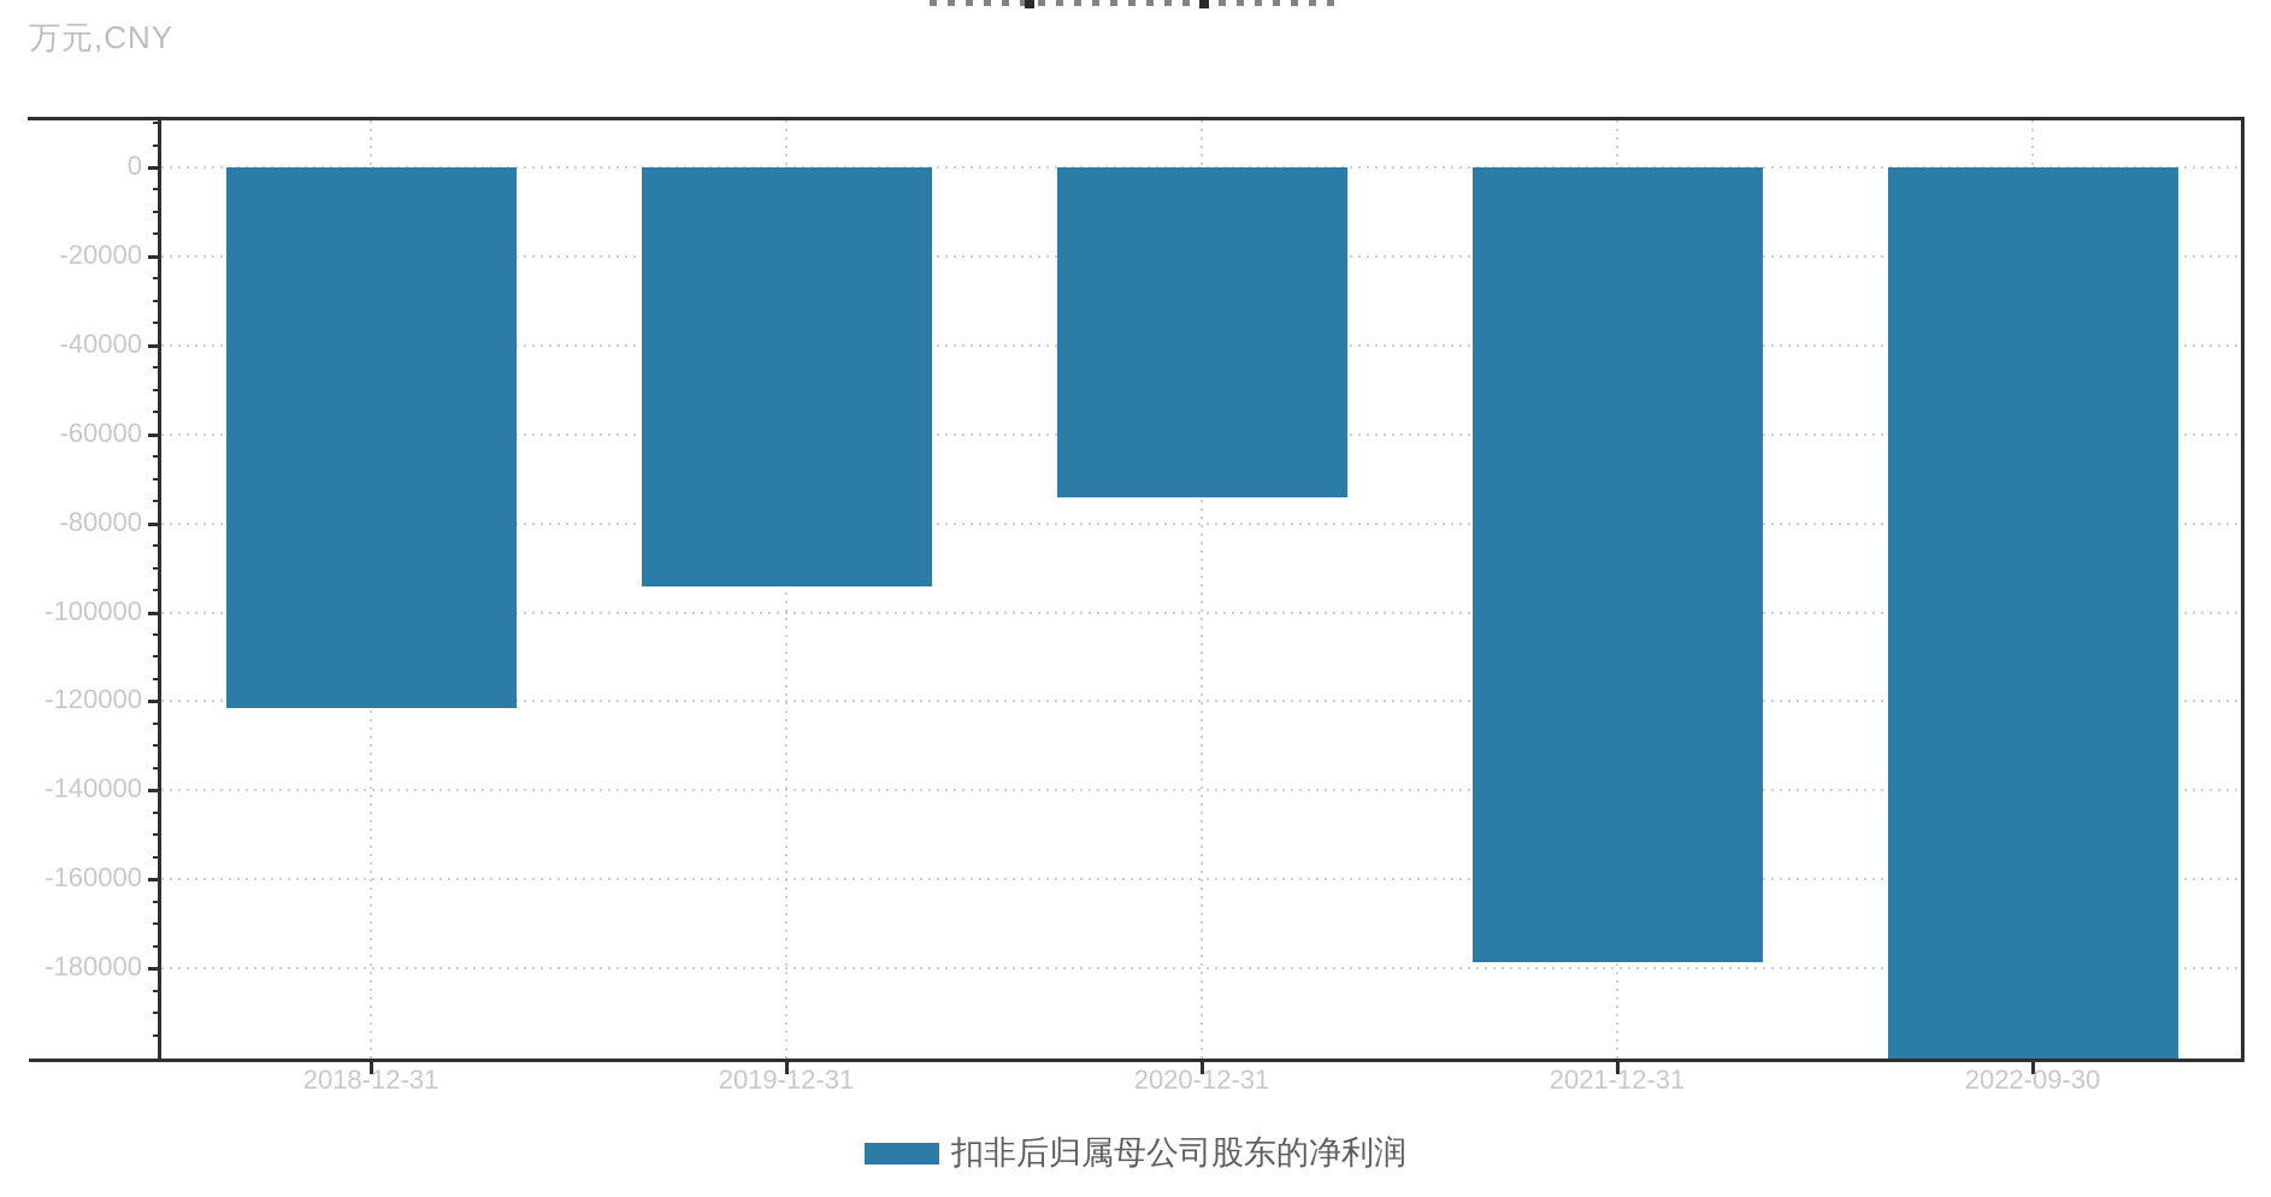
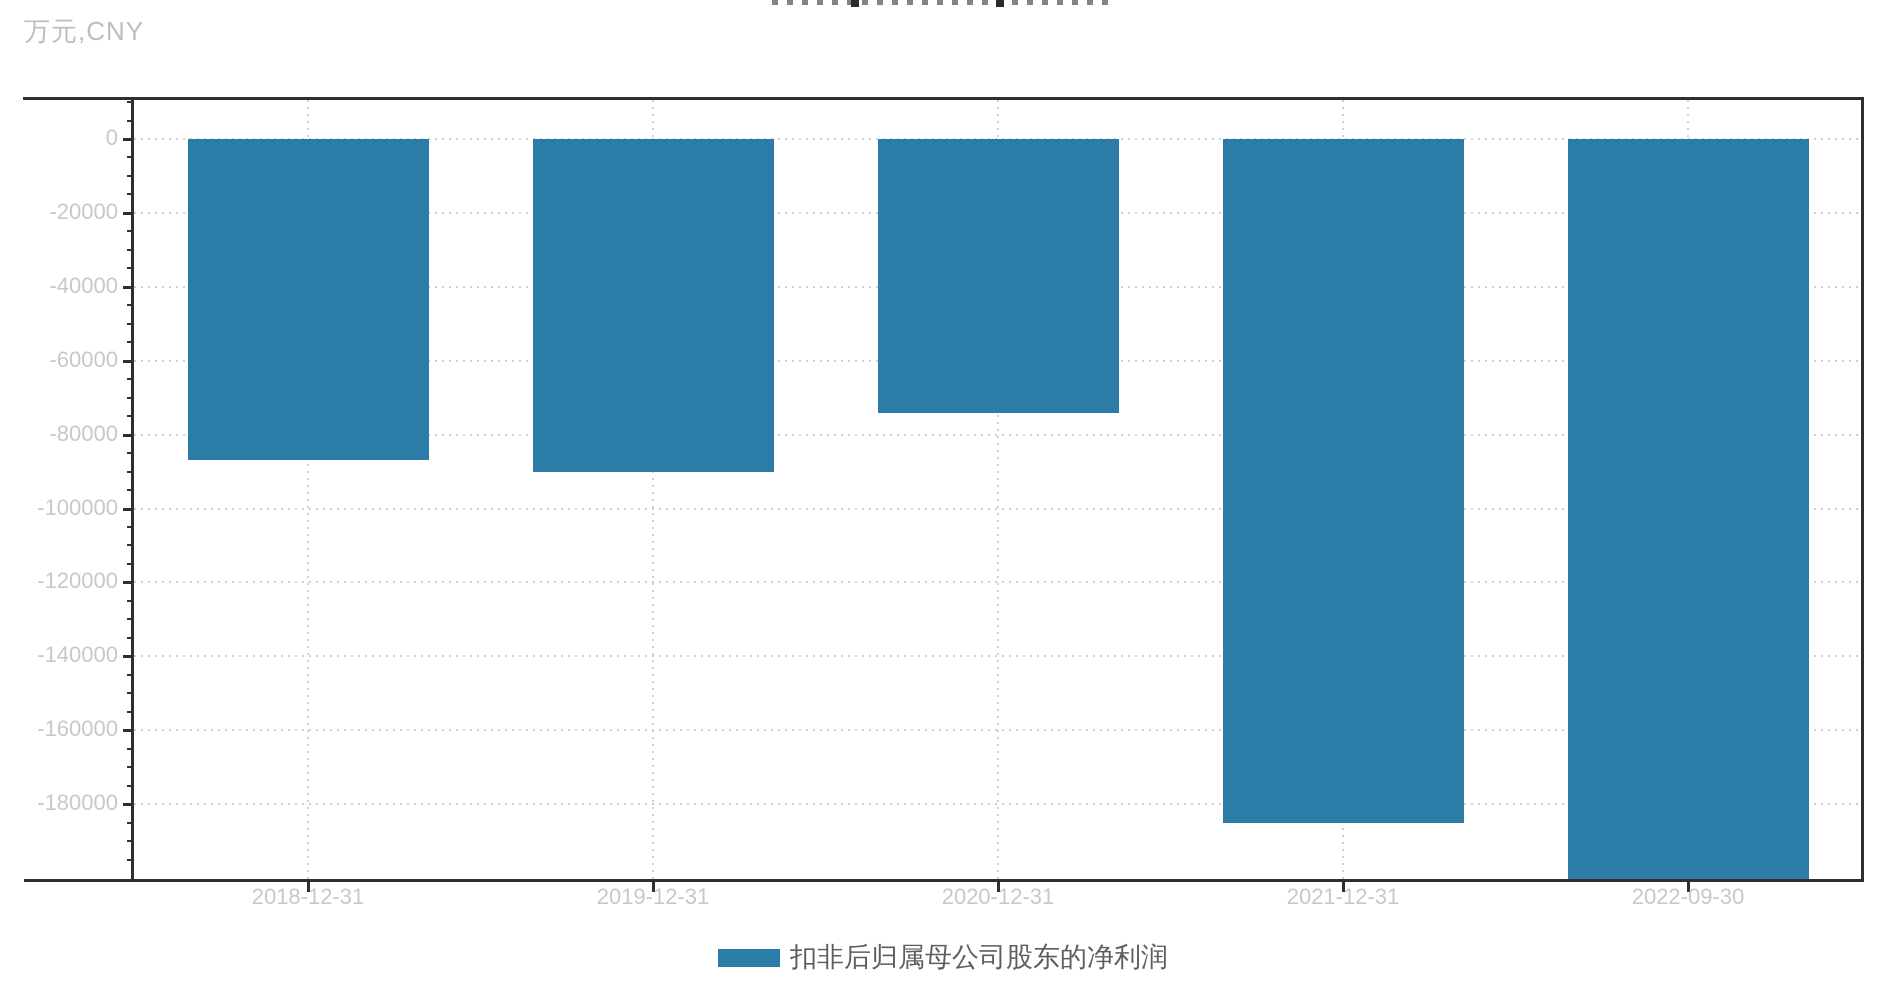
2018-12-31: -122000 -> -87000
2019-12-31: -94000 -> -90000
2021-12-31: -179000 -> -185000
